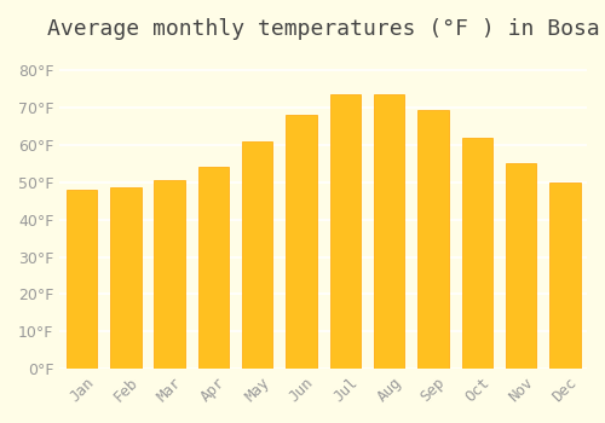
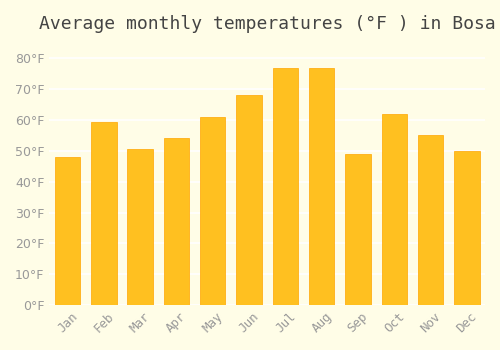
Feb: 48.5°F -> 59.5°F
Jul: 73.5°F -> 77.0°F
Aug: 73.5°F -> 77.0°F
Sep: 69.5°F -> 49.0°F
